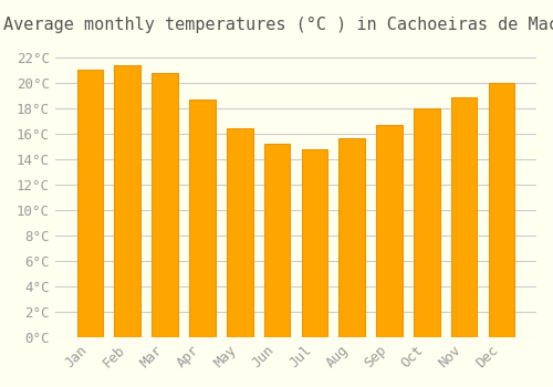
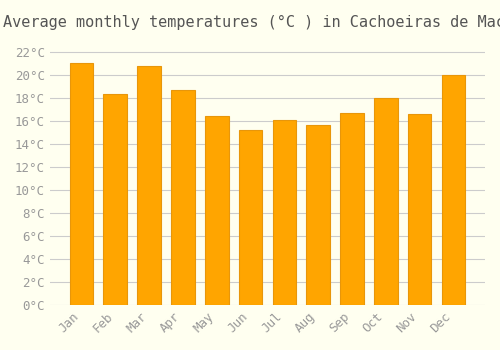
Feb: 21.4°C -> 18.4°C
Jul: 14.8°C -> 16.1°C
Nov: 18.9°C -> 16.6°C
